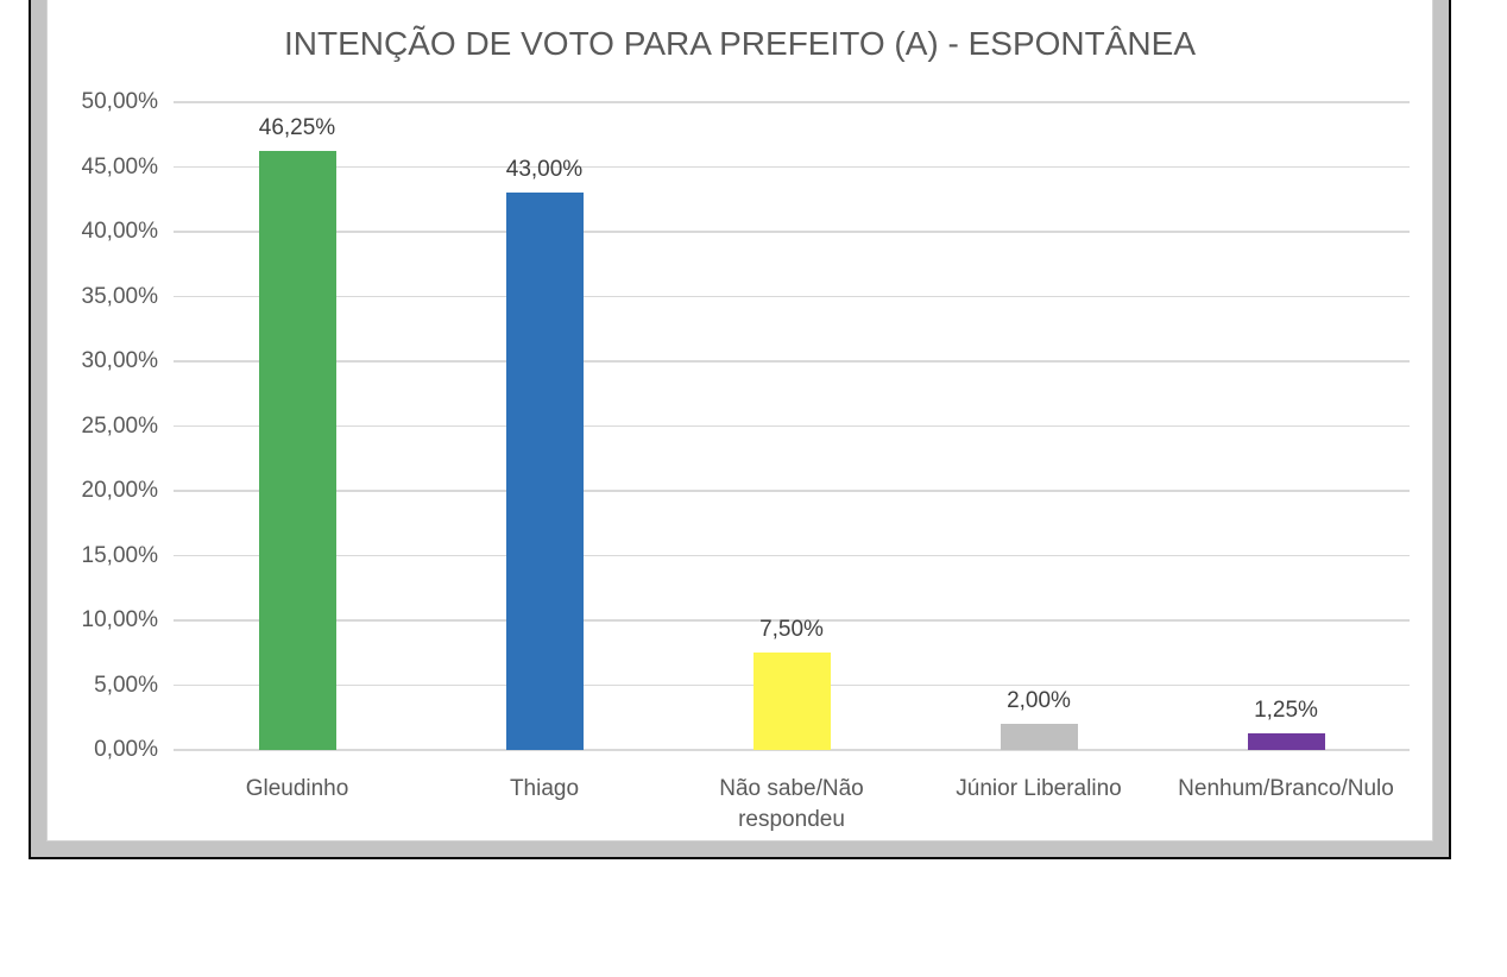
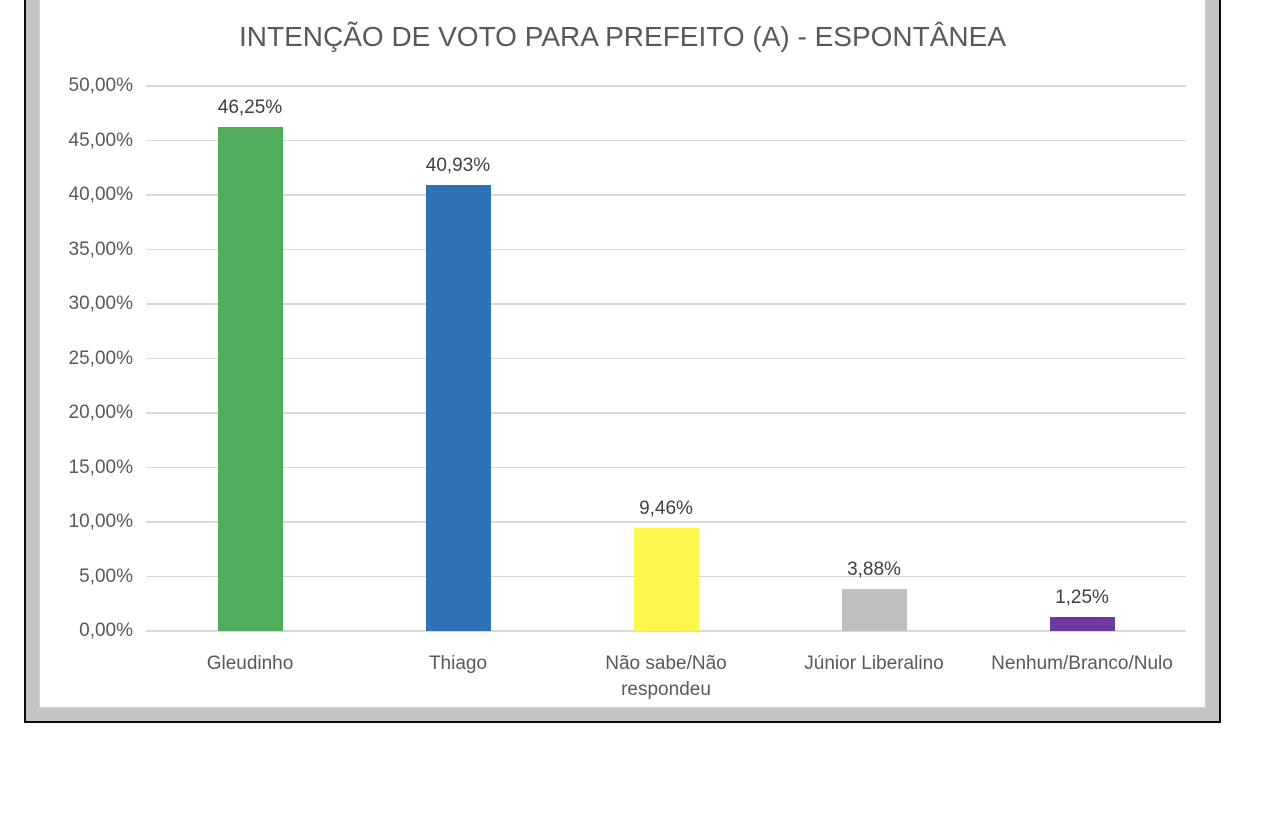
Thiago: 43,00% -> 40,93%
Não sabe/Não respondeu: 7,50% -> 9,46%
Júnior Liberalino: 2,00% -> 3,88%
